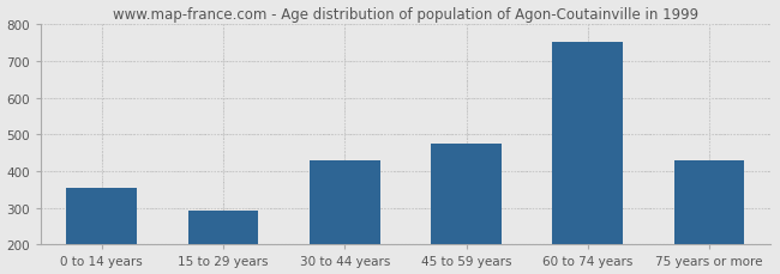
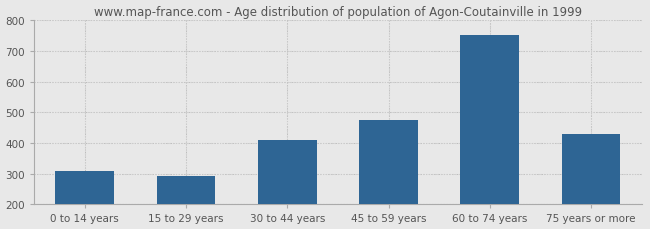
0 to 14 years: 355 -> 310
30 to 44 years: 428 -> 410
